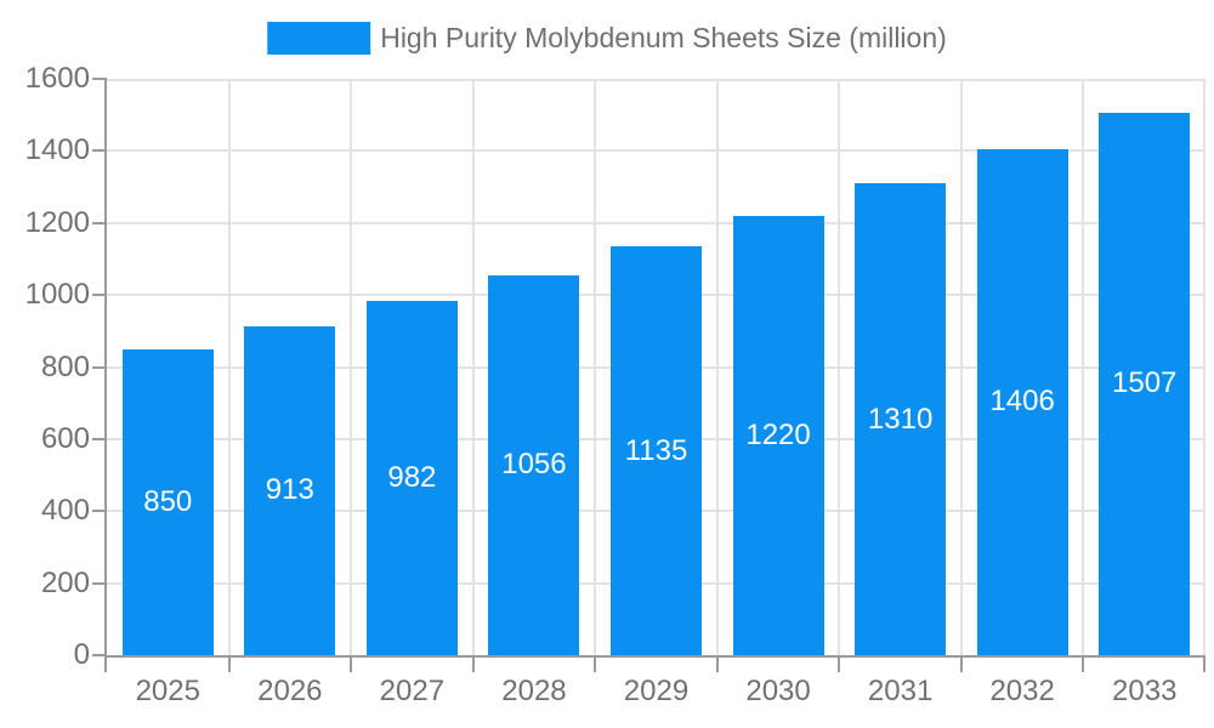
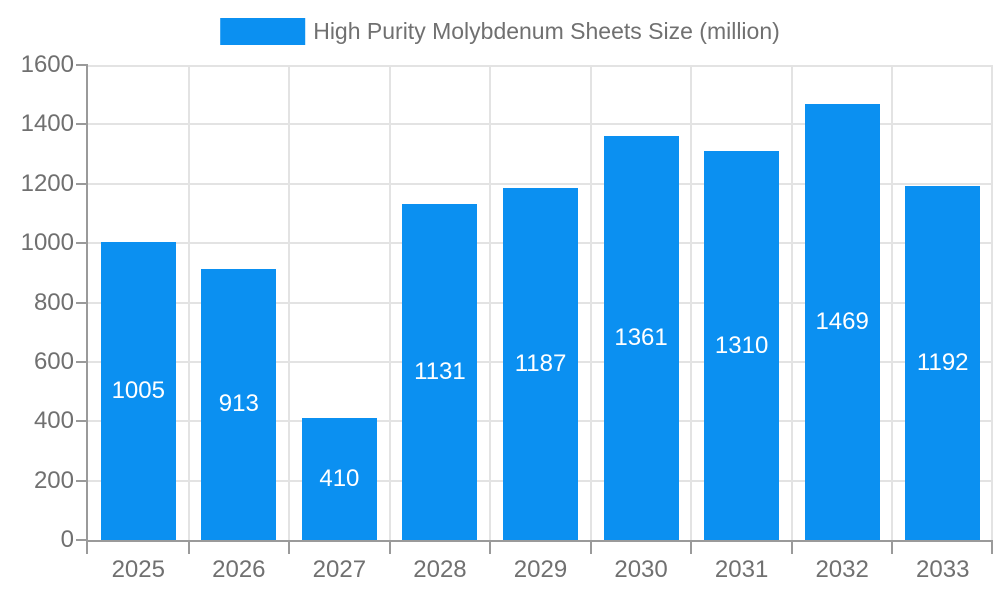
2025: 850 -> 1005
2027: 982 -> 410
2028: 1056 -> 1131
2029: 1135 -> 1187
2030: 1220 -> 1361
2032: 1406 -> 1469
2033: 1507 -> 1192
